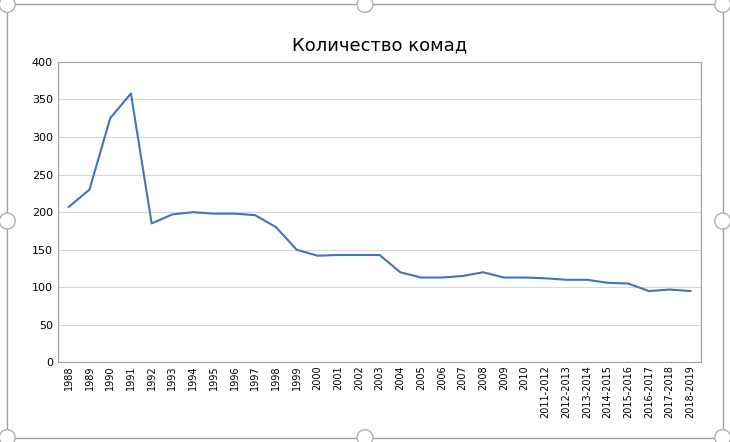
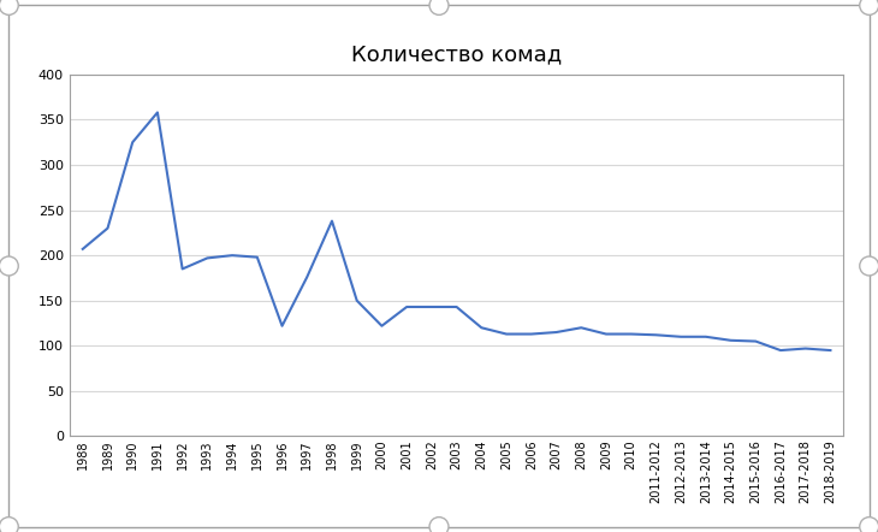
1996: 198 -> 122
1997: 196 -> 176
1998: 180 -> 238
2000: 142 -> 122
